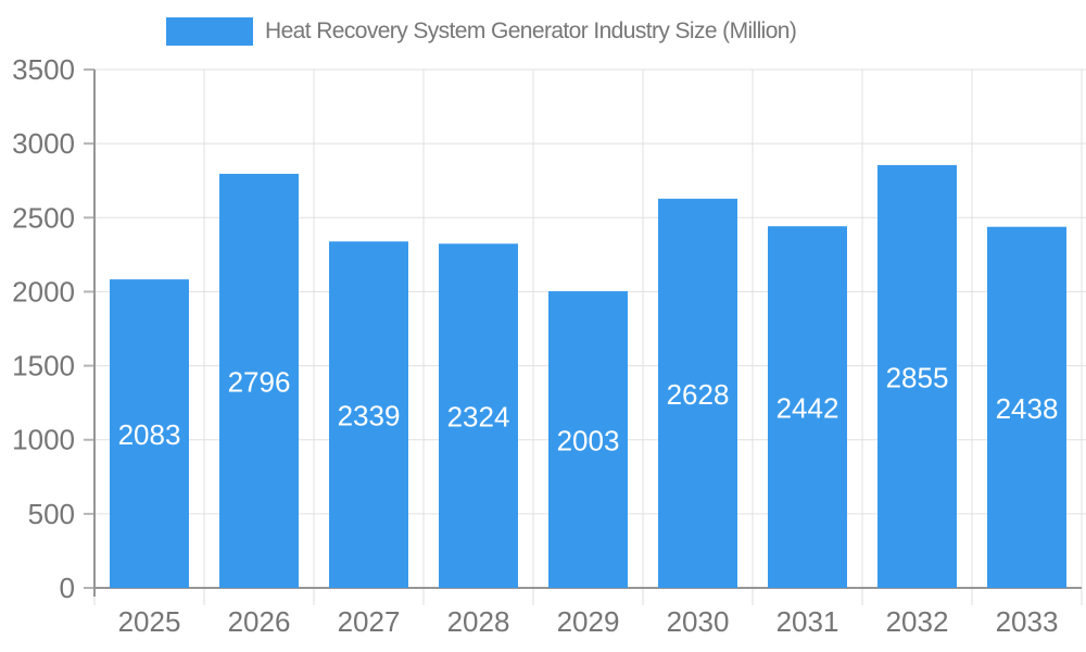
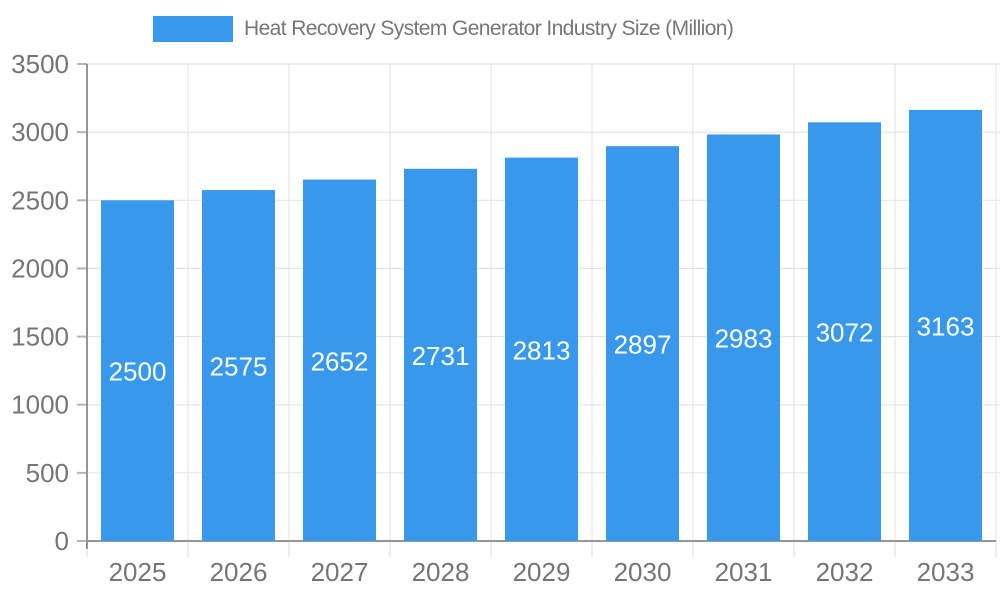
2025: 2083 -> 2500
2026: 2796 -> 2575
2027: 2339 -> 2652
2028: 2324 -> 2731
2029: 2003 -> 2813
2030: 2628 -> 2897
2031: 2442 -> 2983
2032: 2855 -> 3072
2033: 2438 -> 3163
